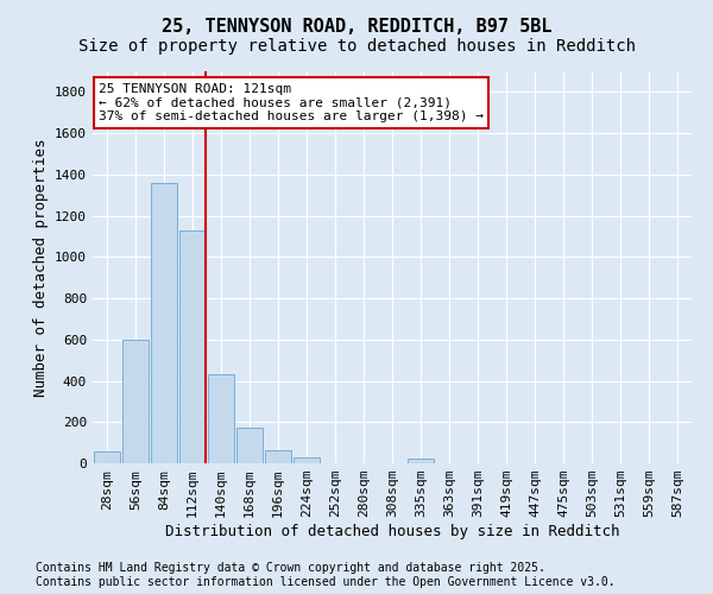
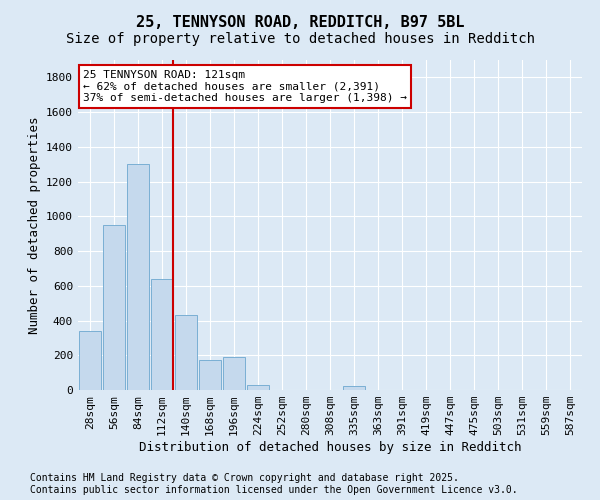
28sqm: 60 -> 340
56sqm: 600 -> 950
84sqm: 1360 -> 1300
112sqm: 1130 -> 640
196sqm: 60 -> 190
